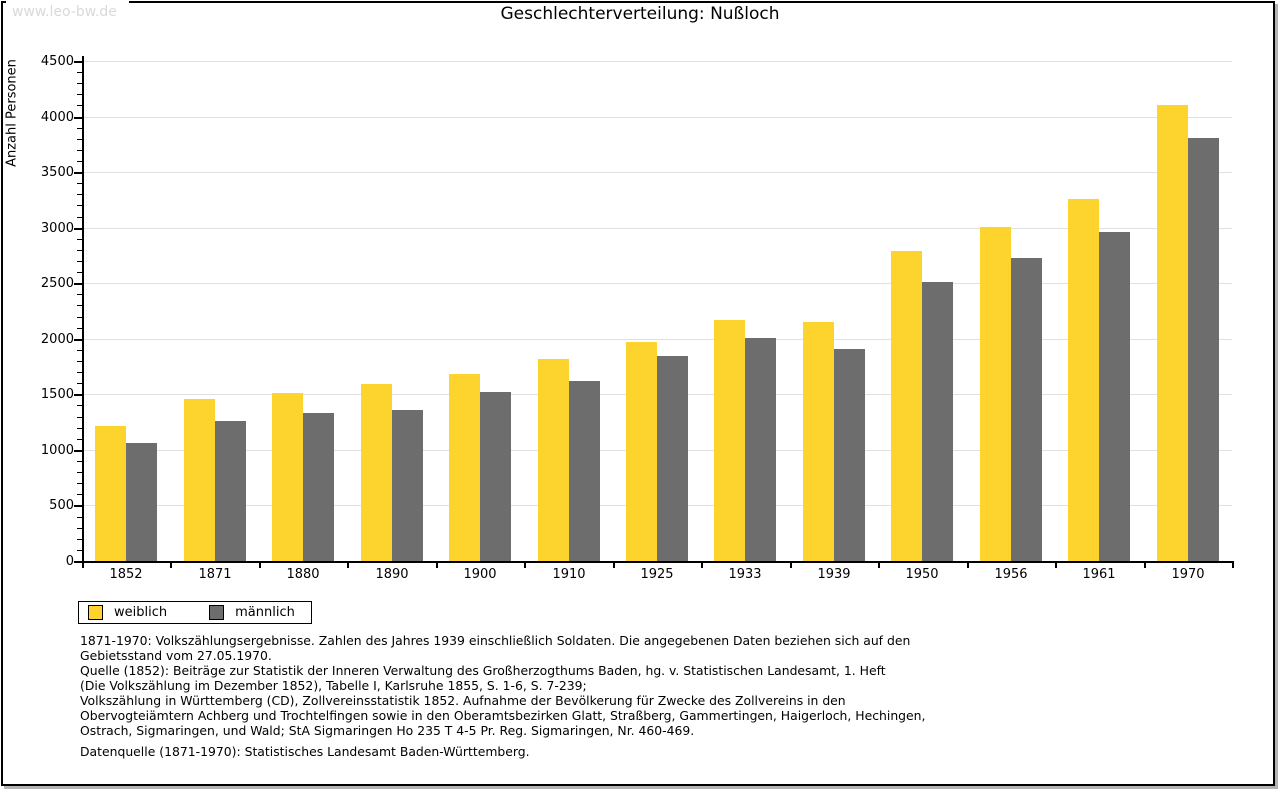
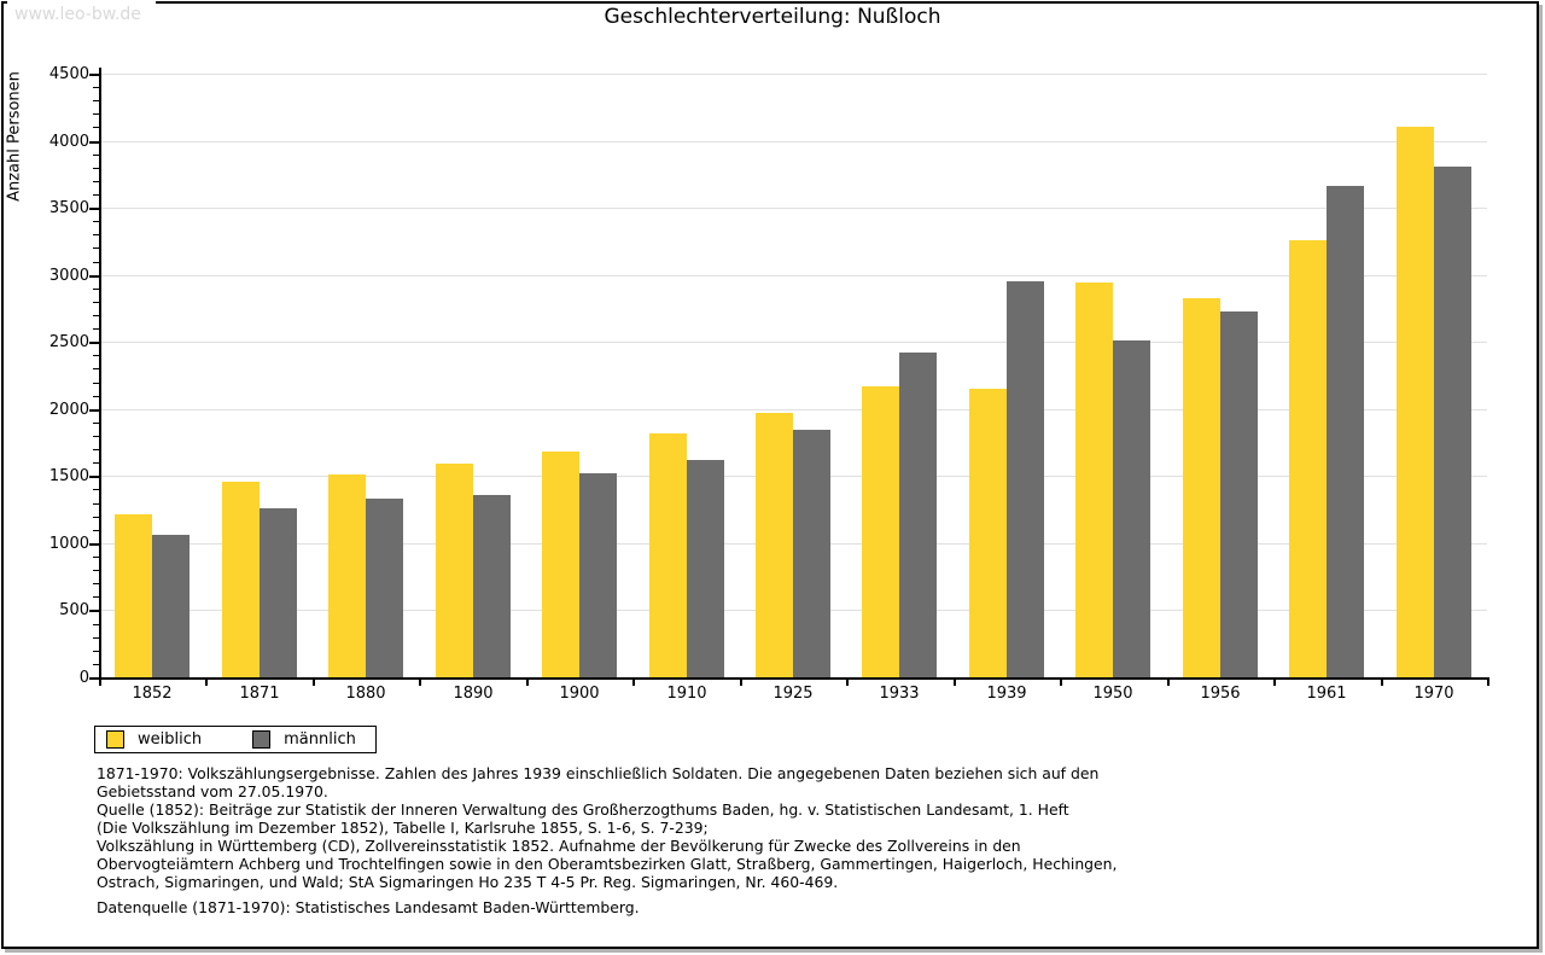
männlich/1933: 2000 -> 2420
männlich/1939: 1900 -> 2950
weiblich/1950: 2790 -> 2940
weiblich/1956: 3010 -> 2830
männlich/1961: 2960 -> 3660
